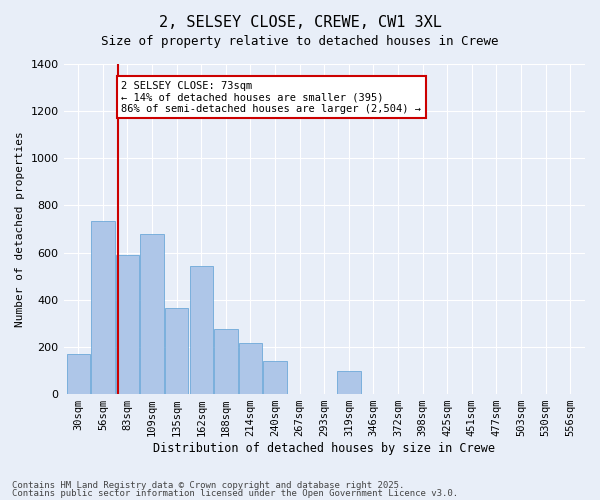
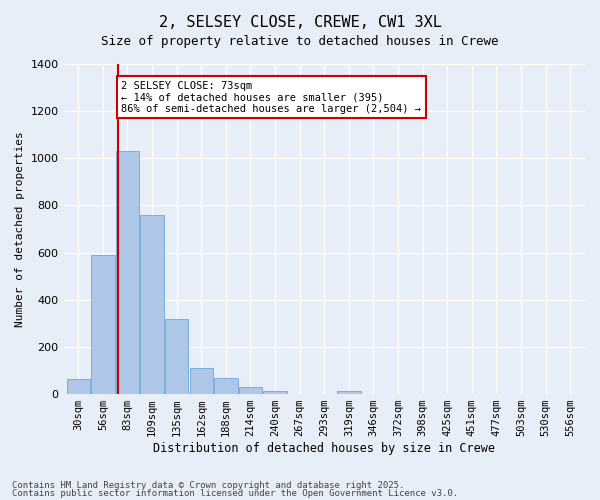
30sqm: 170 -> 65
56sqm: 735 -> 590
83sqm: 590 -> 1030
109sqm: 680 -> 760
135sqm: 365 -> 320
162sqm: 545 -> 110
188sqm: 275 -> 70
214sqm: 215 -> 30
240sqm: 140 -> 15
319sqm: 100 -> 15
